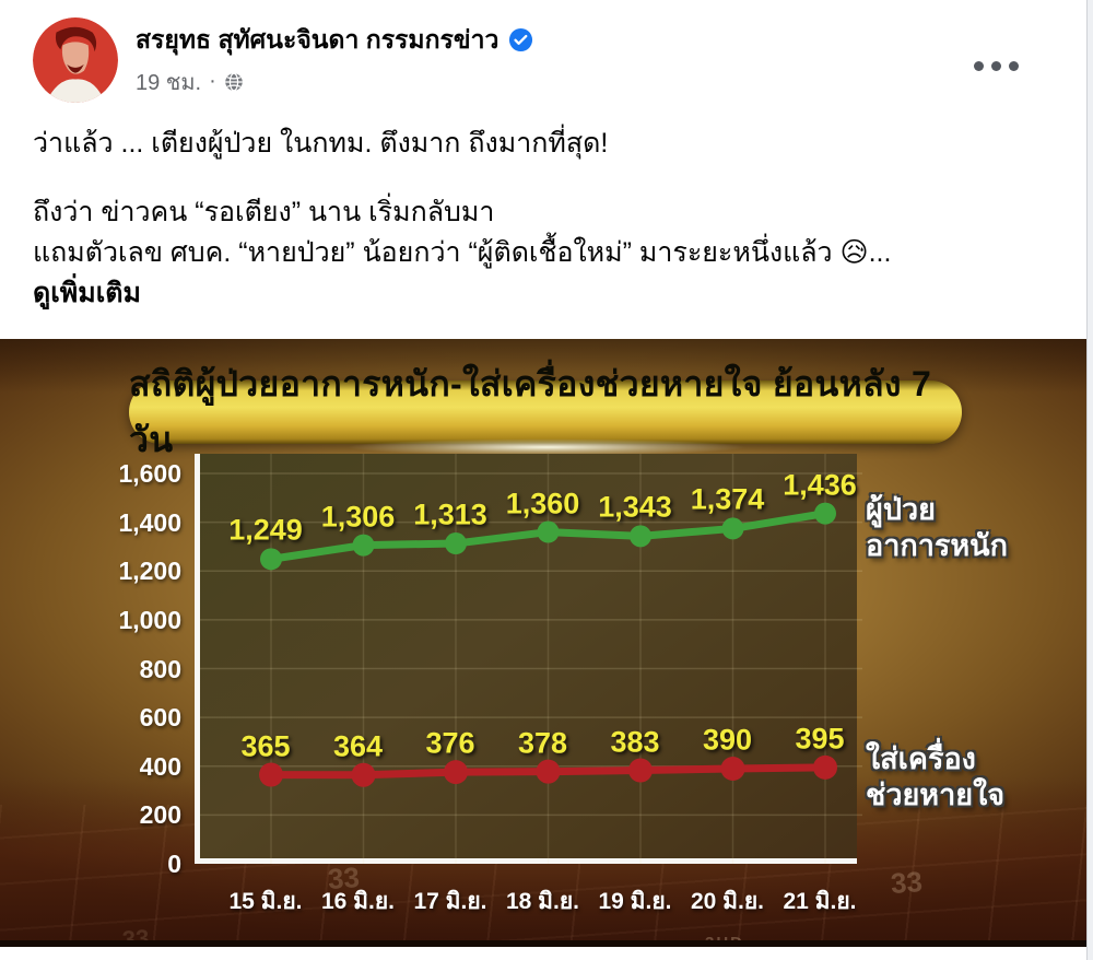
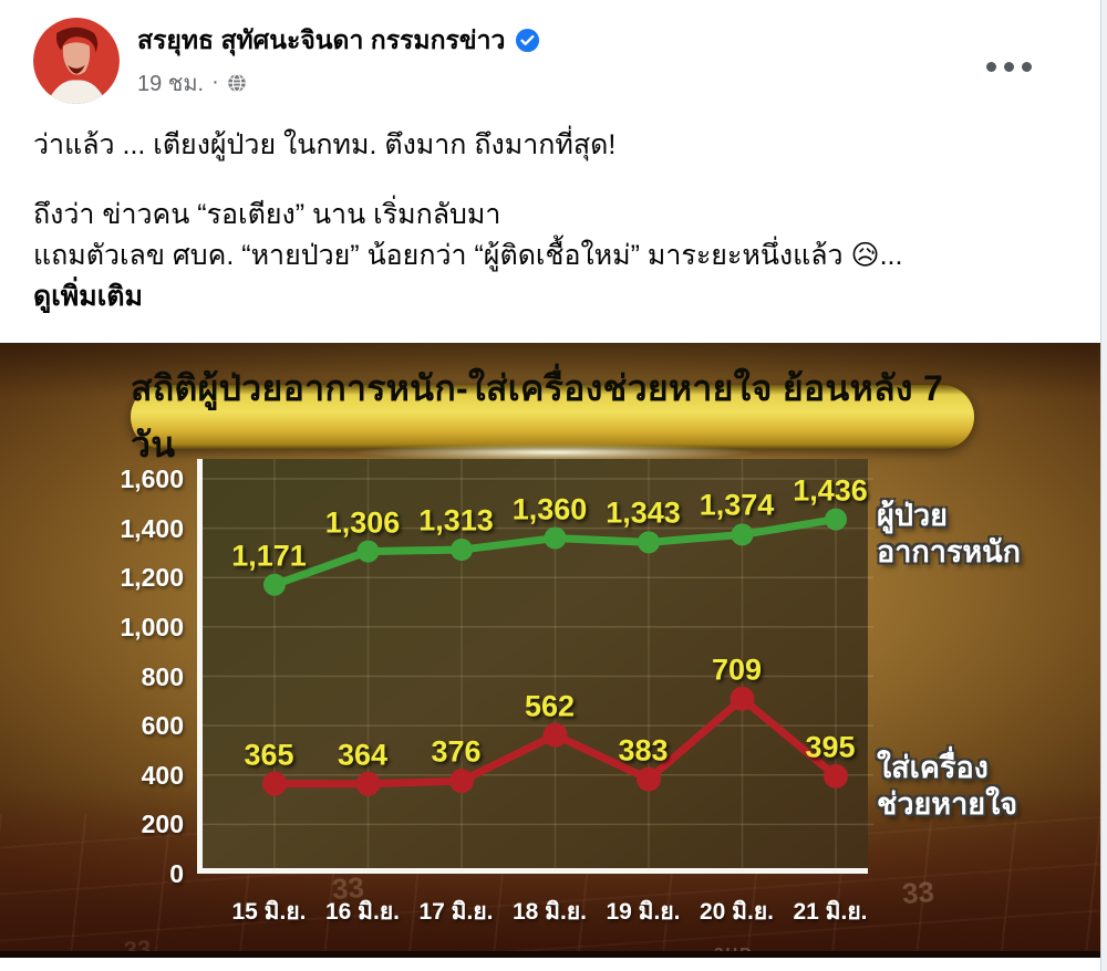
ผู้ป่วยอาการหนัก/15 มิ.ย.: 1,249 -> 1,171
ใส่เครื่องช่วยหายใจ/18 มิ.ย.: 378 -> 562
ใส่เครื่องช่วยหายใจ/20 มิ.ย.: 390 -> 709
